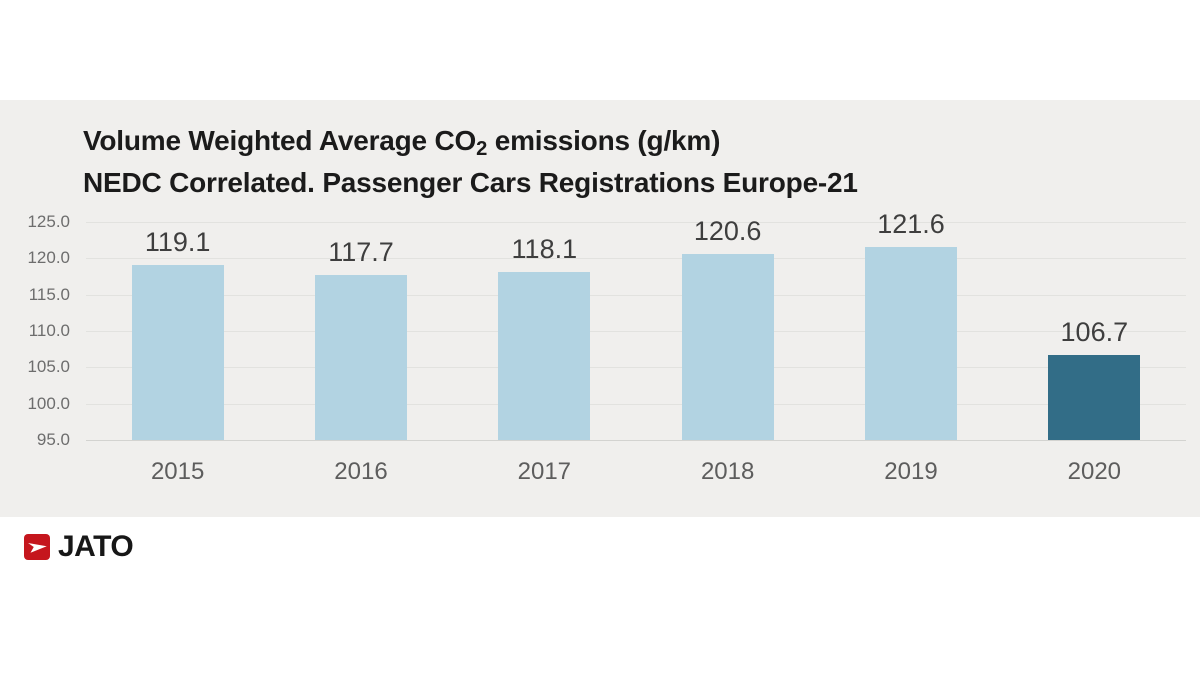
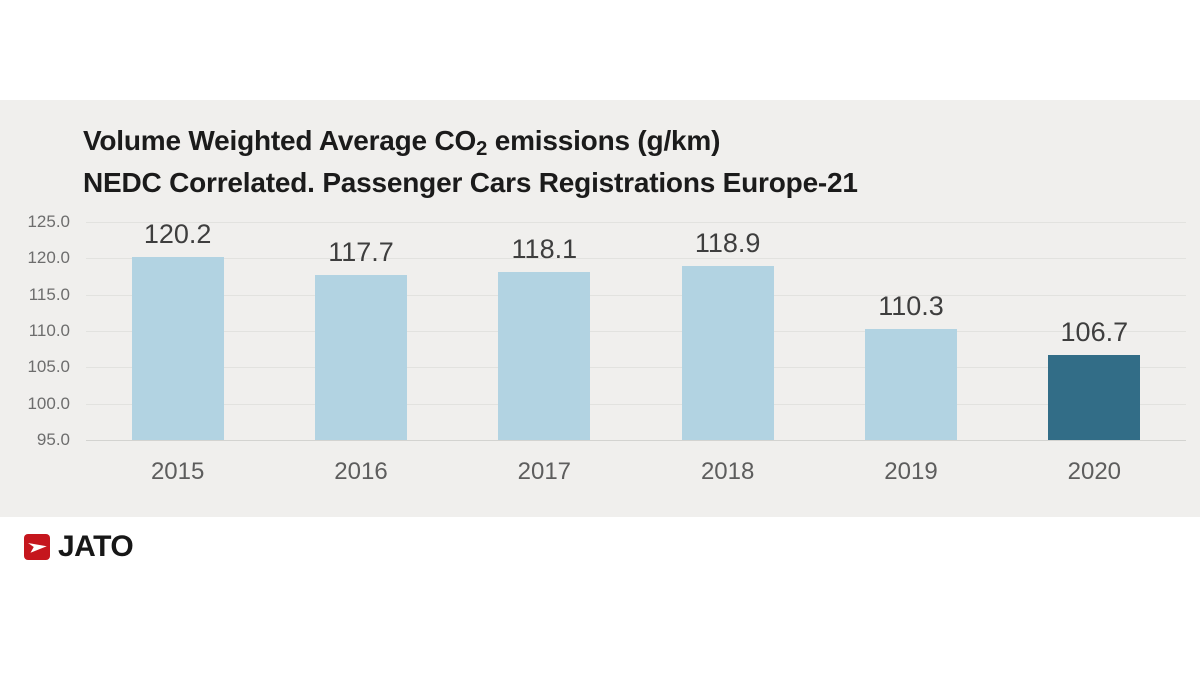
2015: 119.1 -> 120.2
2018: 120.6 -> 118.9
2019: 121.6 -> 110.3
